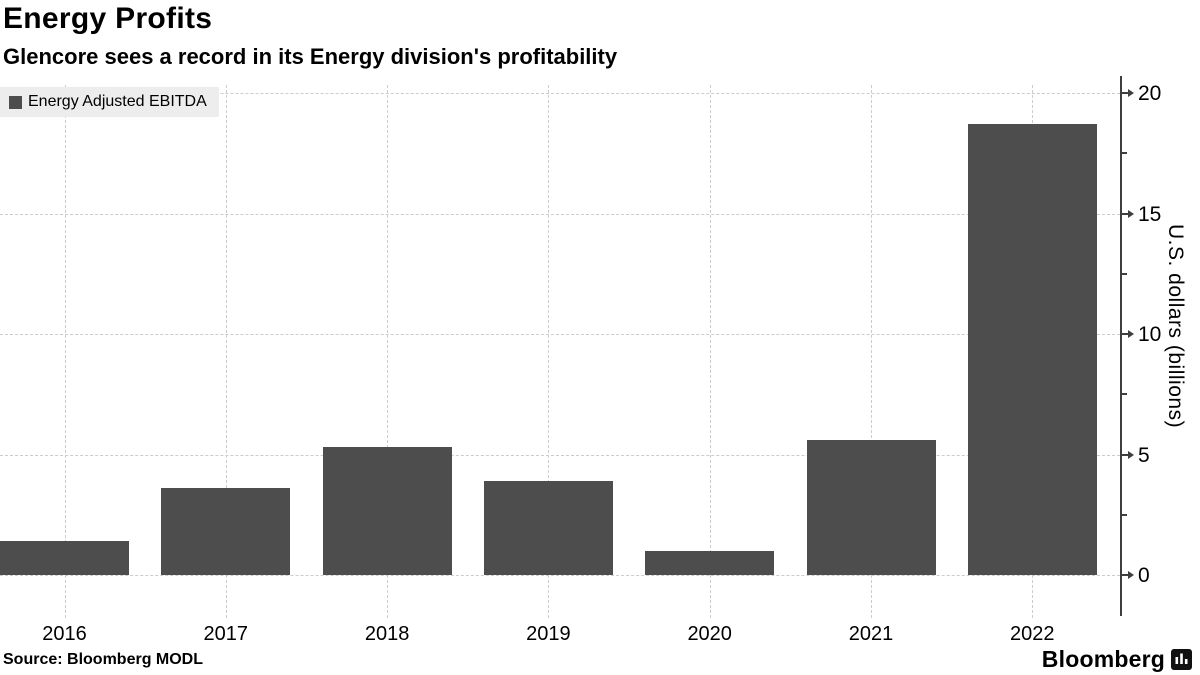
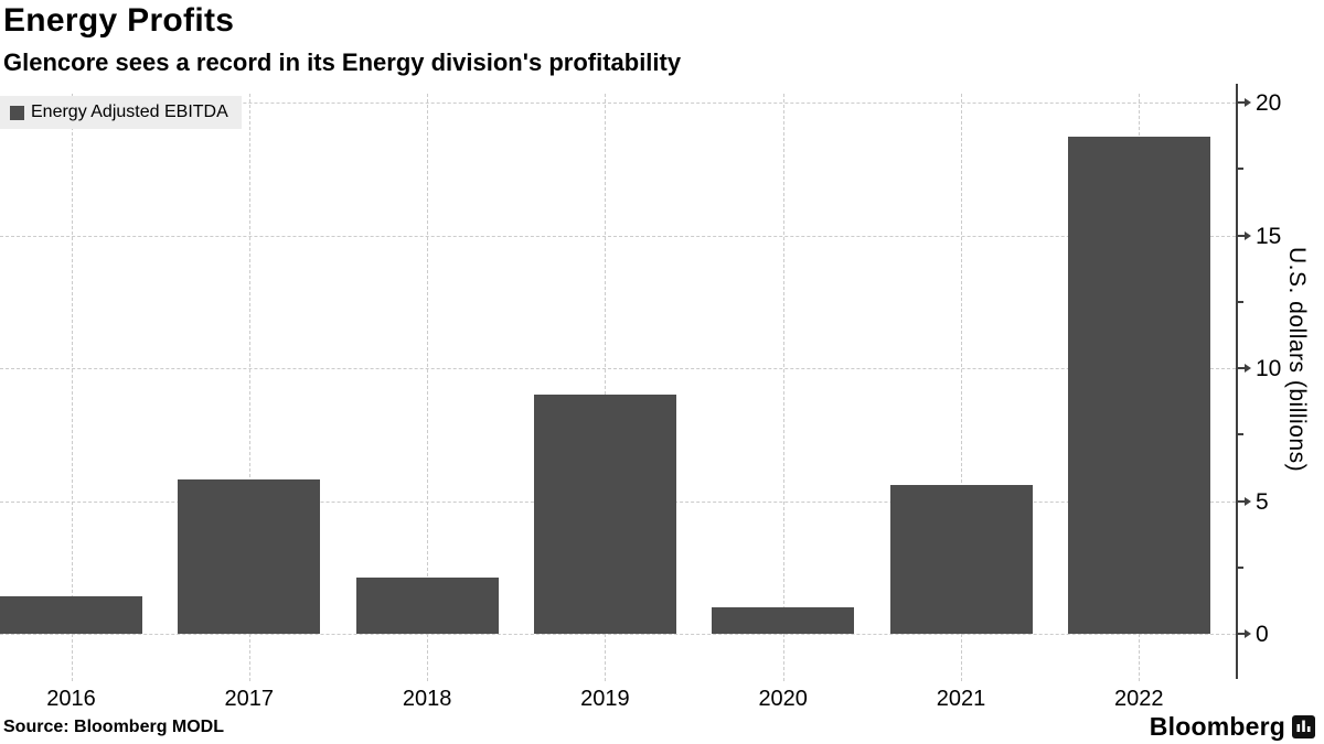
2017: 3.6 -> 5.8
2018: 5.3 -> 2.1
2019: 3.9 -> 9.0
